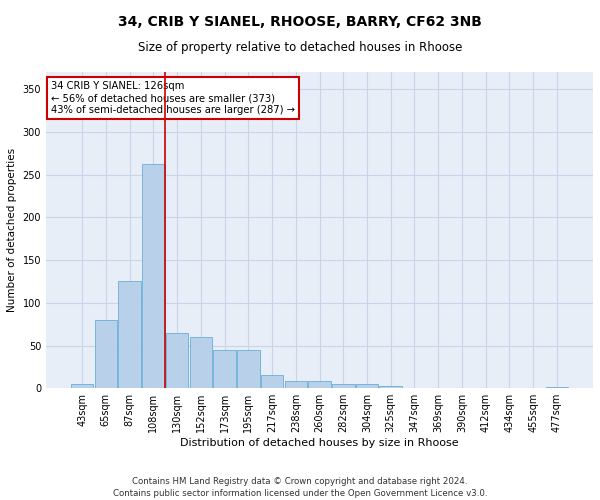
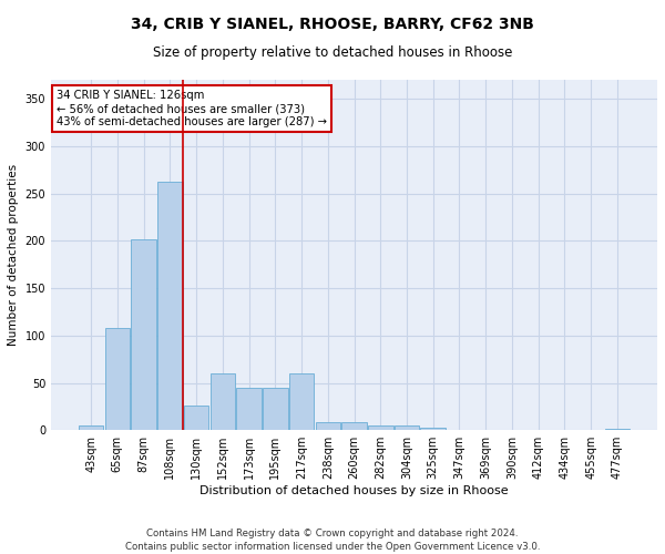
65sqm: 80 -> 108
87sqm: 125 -> 202
130sqm: 65 -> 26
217sqm: 15 -> 60
